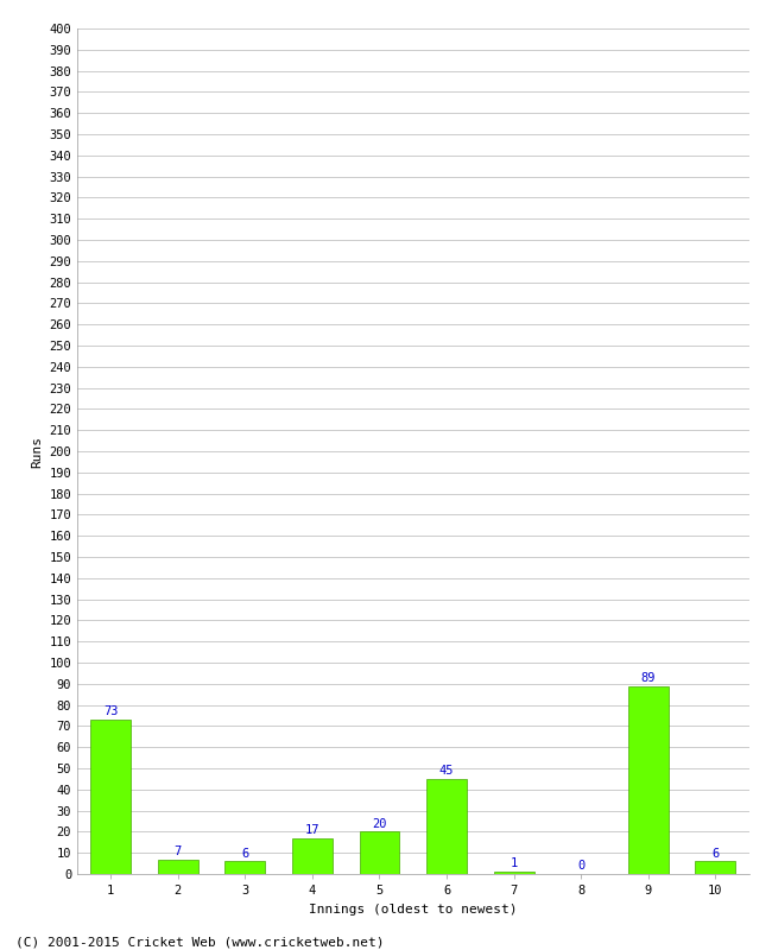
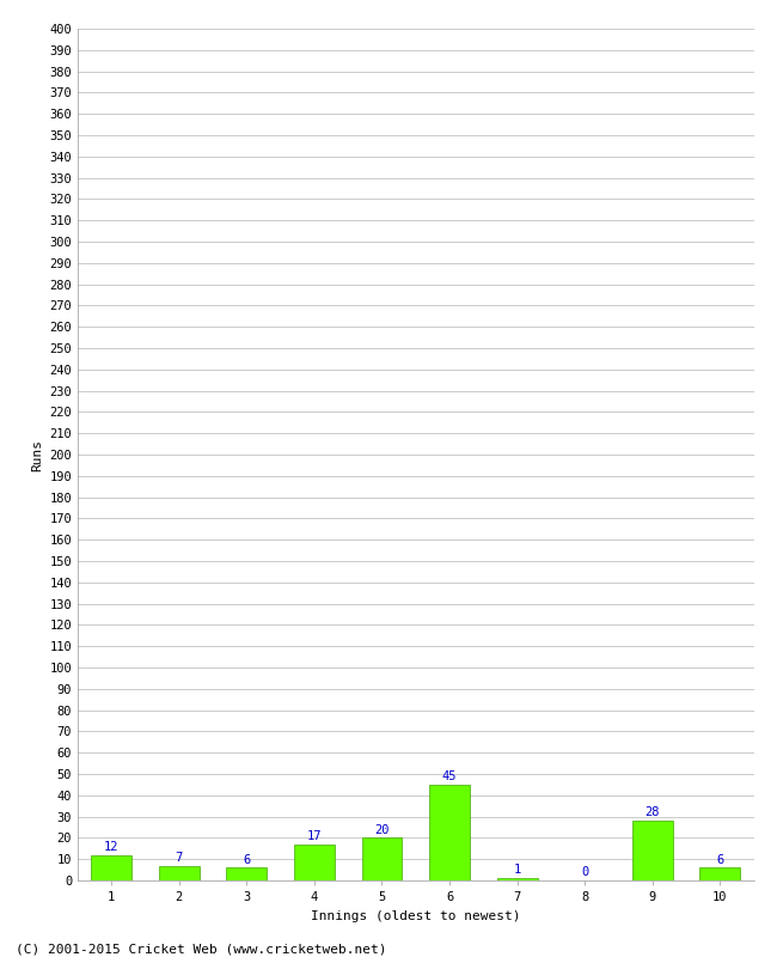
1: 73 -> 12
9: 89 -> 28
